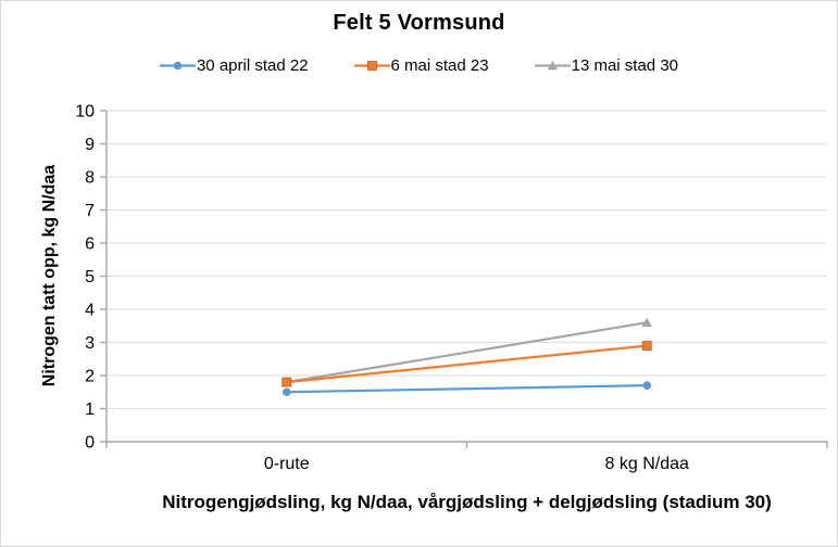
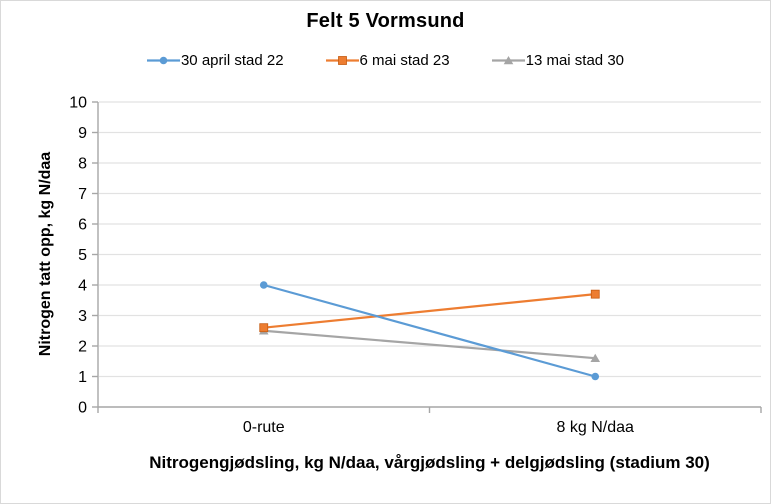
30 april stad 22/0-rute: 1.5 -> 4.0
6 mai stad 23/0-rute: 1.8 -> 2.6
13 mai stad 30/0-rute: 1.8 -> 2.5
30 april stad 22/8 kg N/daa: 1.7 -> 1.0
6 mai stad 23/8 kg N/daa: 2.9 -> 3.7
13 mai stad 30/8 kg N/daa: 3.6 -> 1.6
